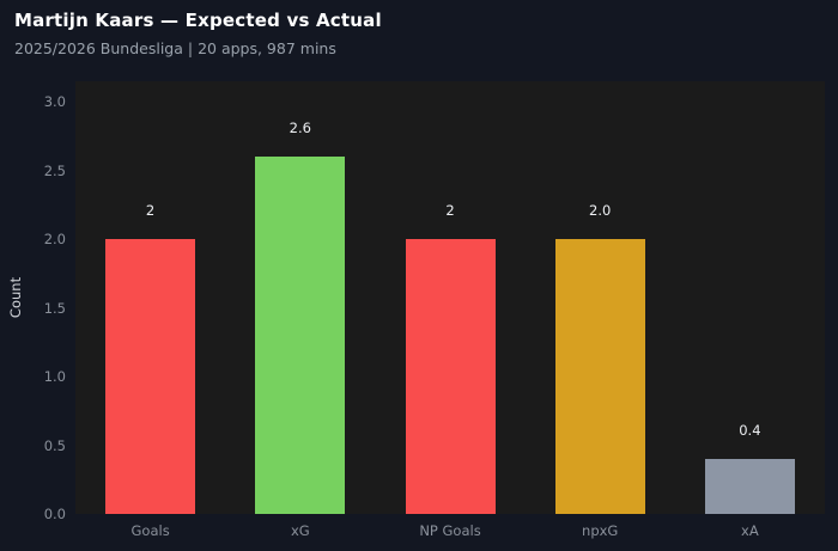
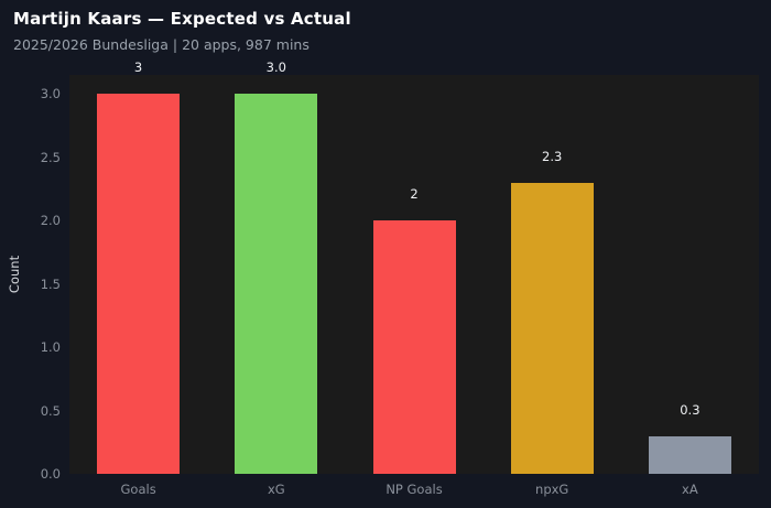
Goals: 2 -> 3
xG: 2.6 -> 3.0
npxG: 2.0 -> 2.3
xA: 0.4 -> 0.3
